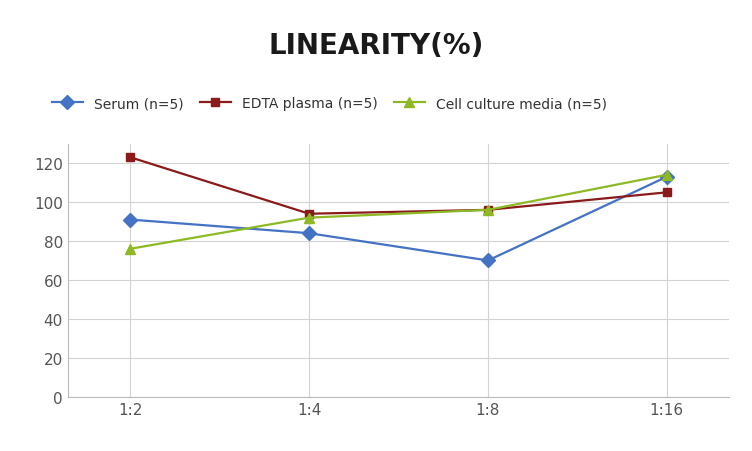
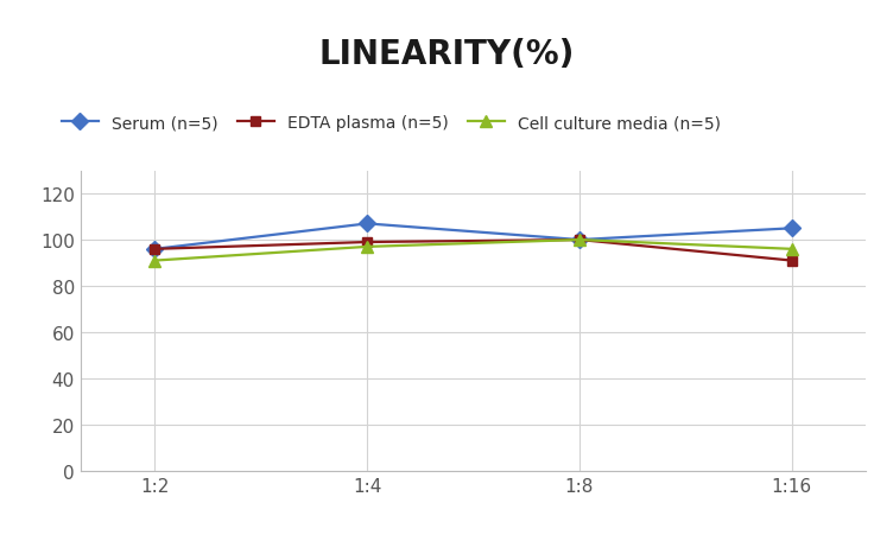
Serum (n=5)/1:2: 91 -> 96
EDTA plasma (n=5)/1:2: 123 -> 96
Cell culture media (n=5)/1:2: 76 -> 91
Serum (n=5)/1:4: 84 -> 107
EDTA plasma (n=5)/1:4: 94 -> 99
Cell culture media (n=5)/1:4: 92 -> 97
Serum (n=5)/1:8: 70 -> 100
EDTA plasma (n=5)/1:8: 96 -> 100
Cell culture media (n=5)/1:8: 96 -> 100
Serum (n=5)/1:16: 113 -> 105
EDTA plasma (n=5)/1:16: 105 -> 91
Cell culture media (n=5)/1:16: 114 -> 96
